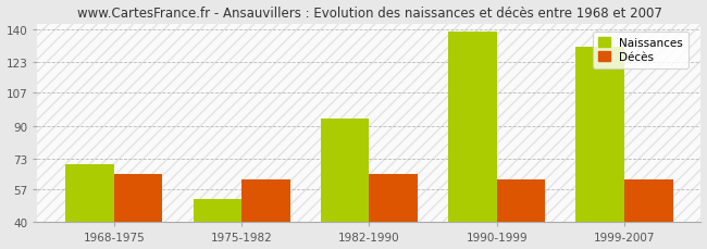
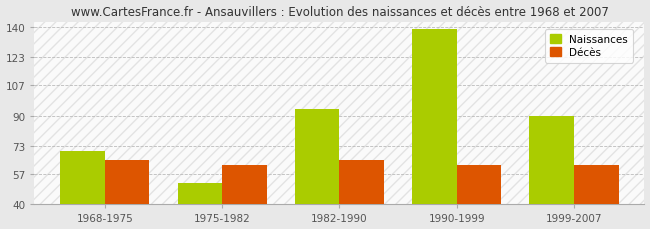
Naissances/1999-2007: 131 -> 90
